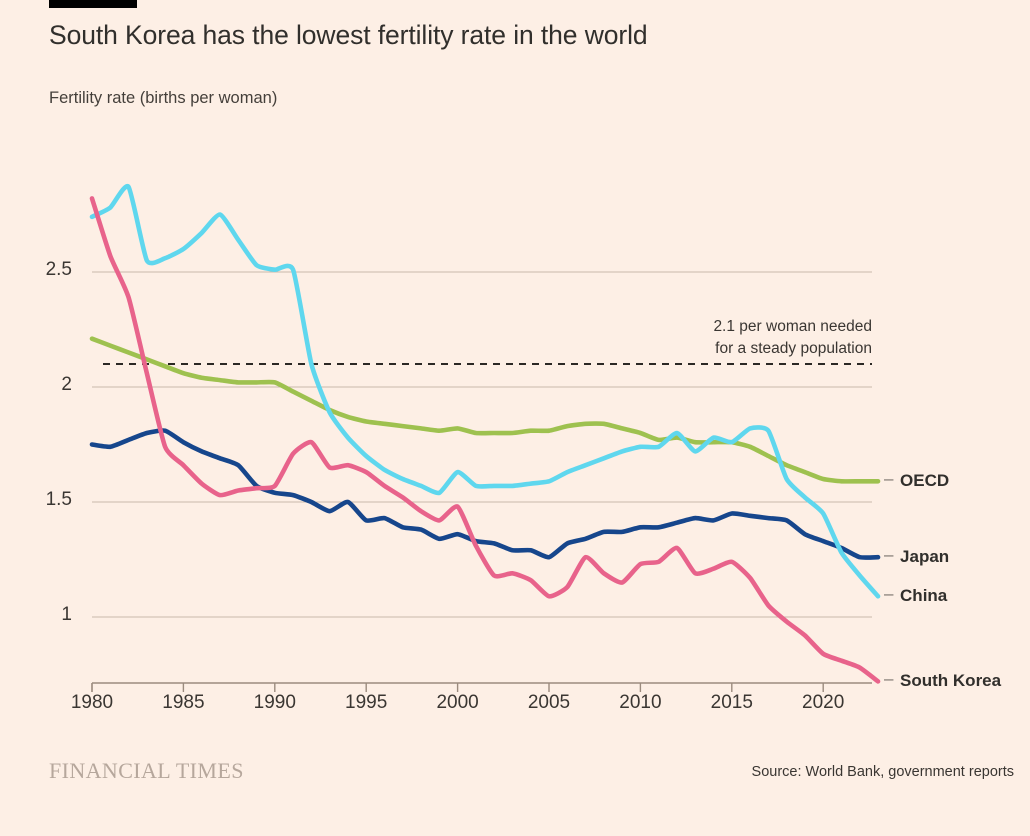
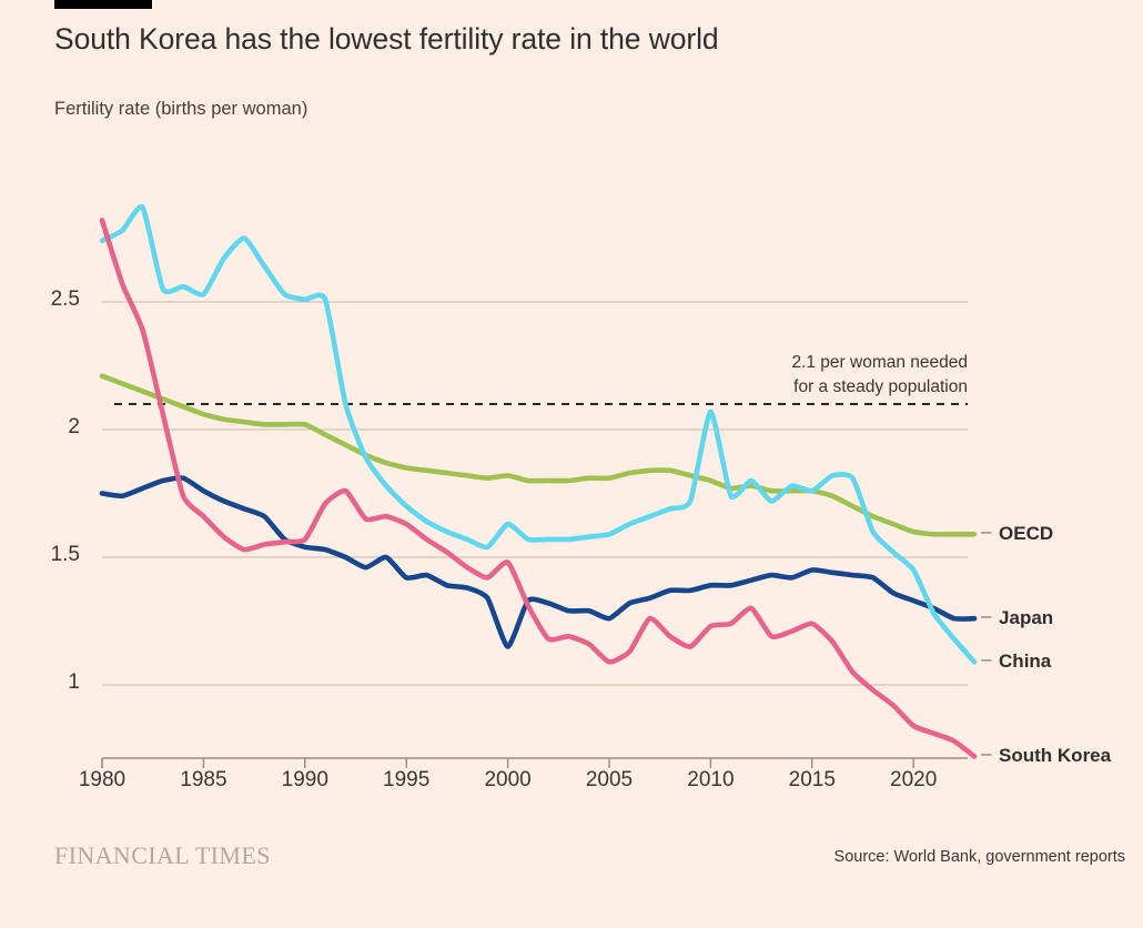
China/1985: 2.60 -> 2.53
Japan/2000: 1.36 -> 1.15
China/2010: 1.74 -> 2.07
